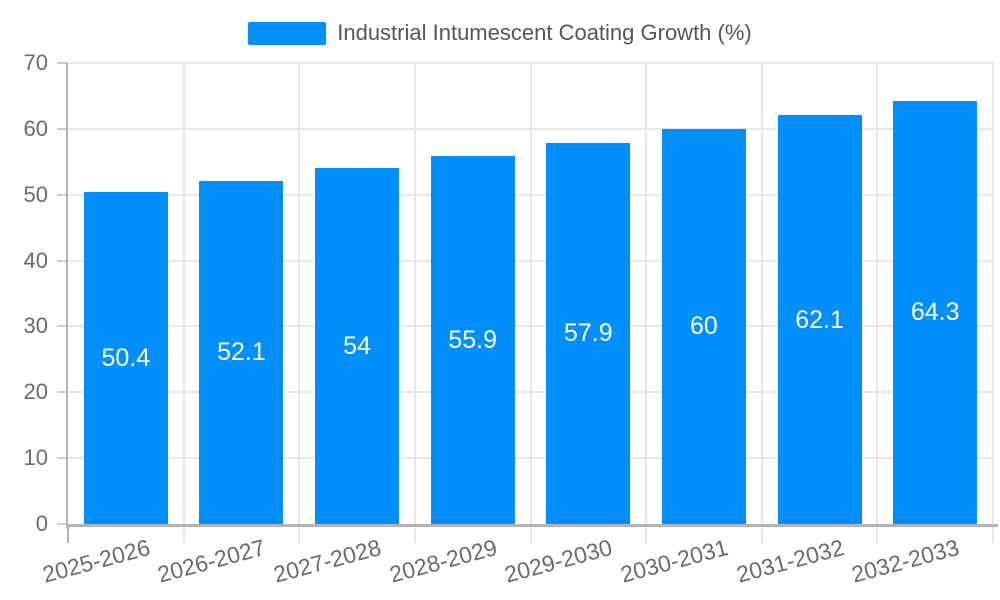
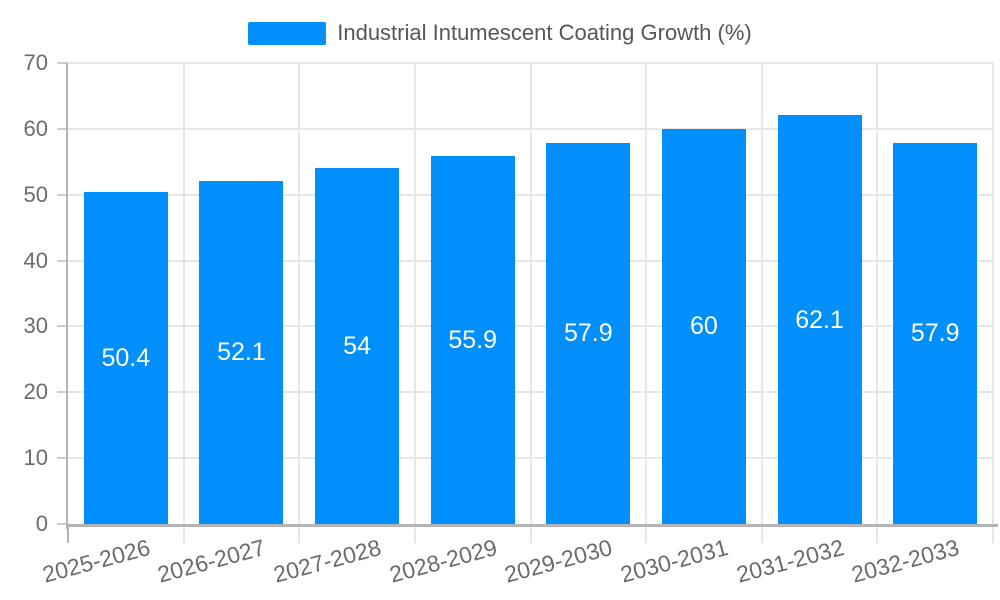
2032-2033: 64.3 -> 57.9
